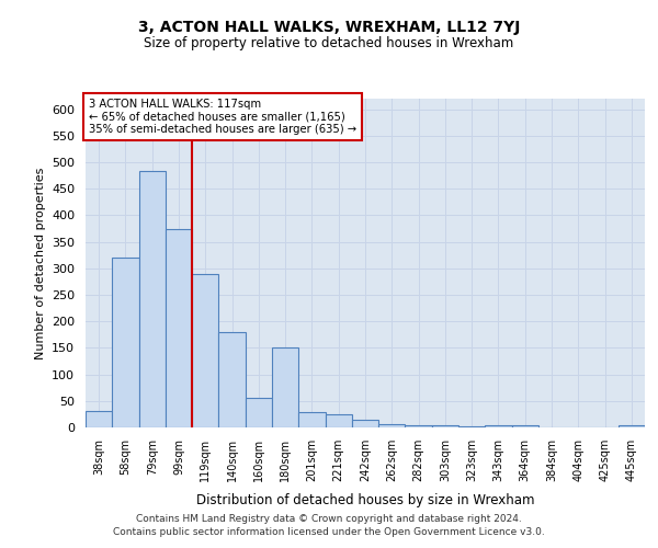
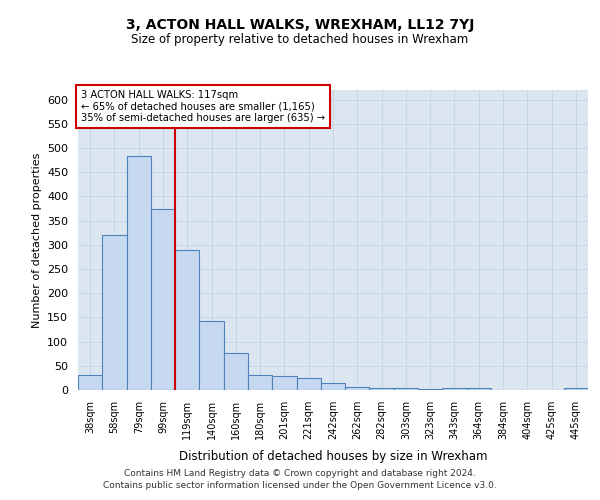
140sqm: 180 -> 143
160sqm: 55 -> 76
180sqm: 150 -> 32
